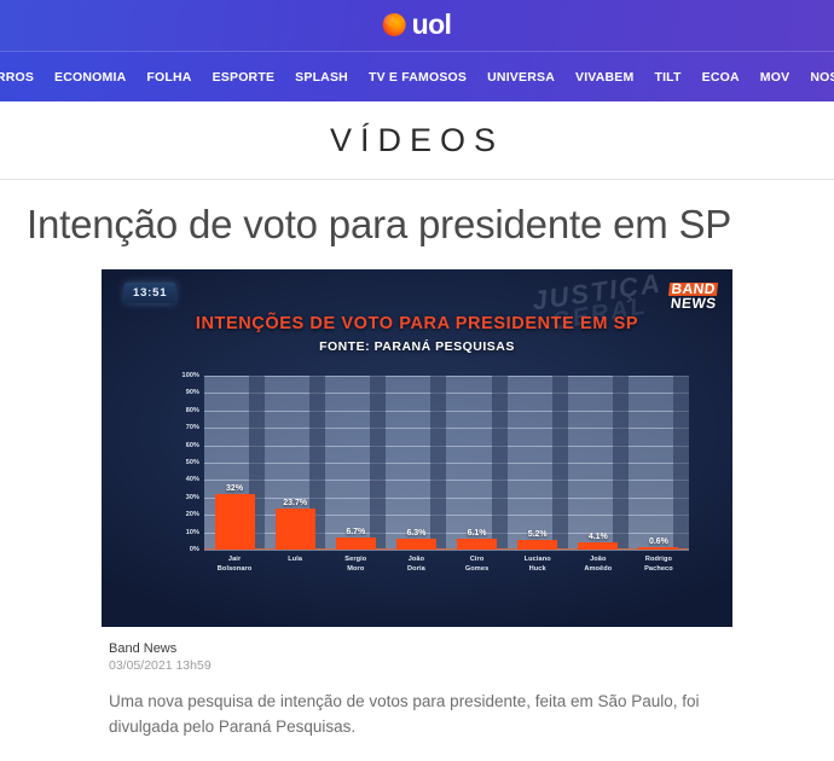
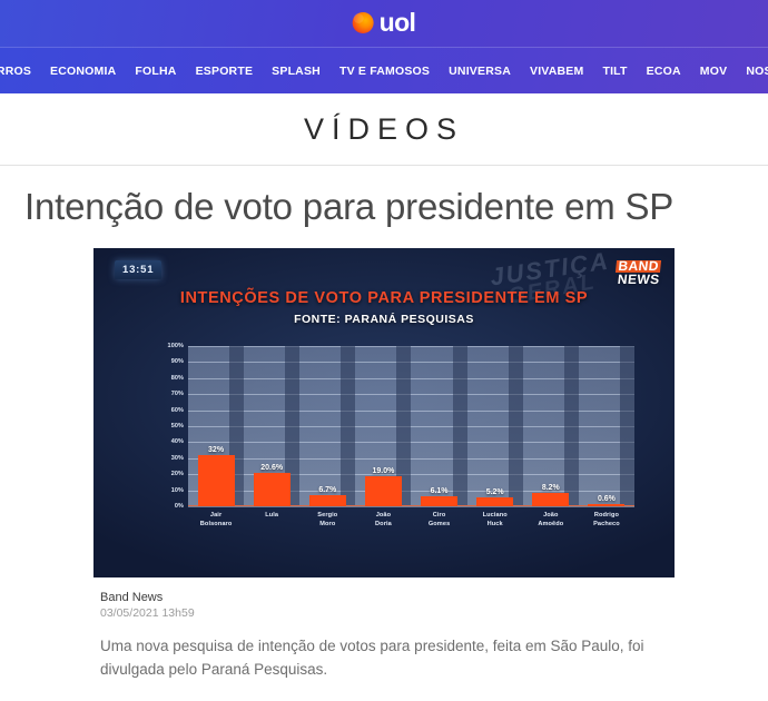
Lula: 23.7% -> 20.6%
João Doria: 6.3% -> 19.0%
João Amoêdo: 4.1% -> 8.2%
